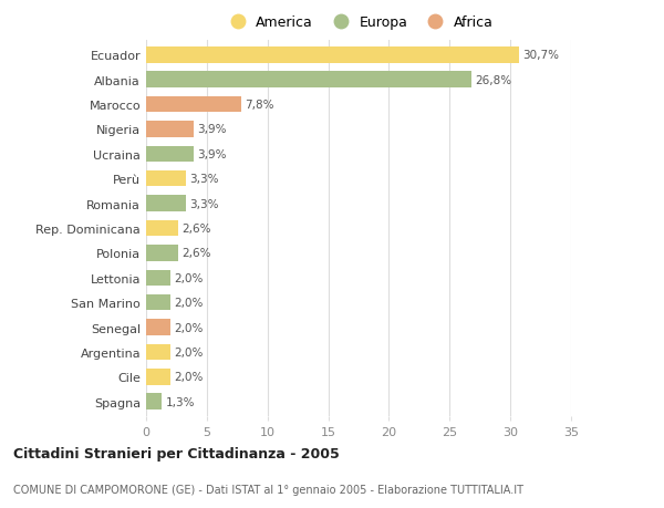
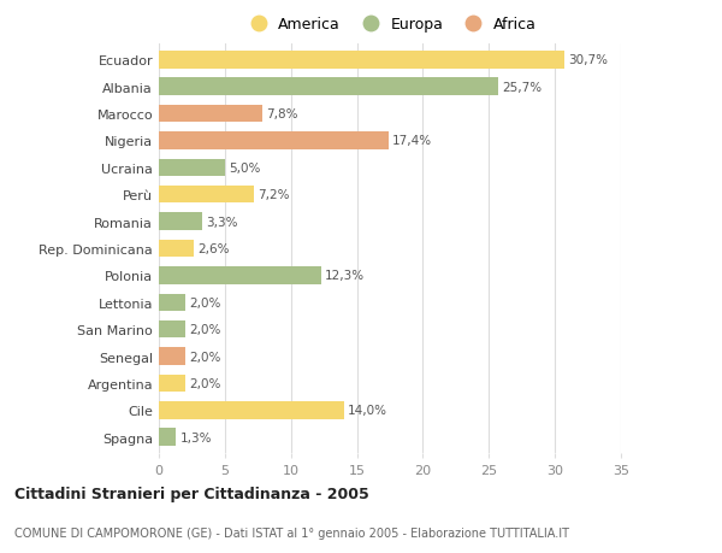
Albania: 26,8% -> 25,7%
Nigeria: 3,9% -> 17,4%
Ucraina: 3,9% -> 5,0%
Perù: 3,3% -> 7,2%
Polonia: 2,6% -> 12,3%
Cile: 2,0% -> 14,0%
